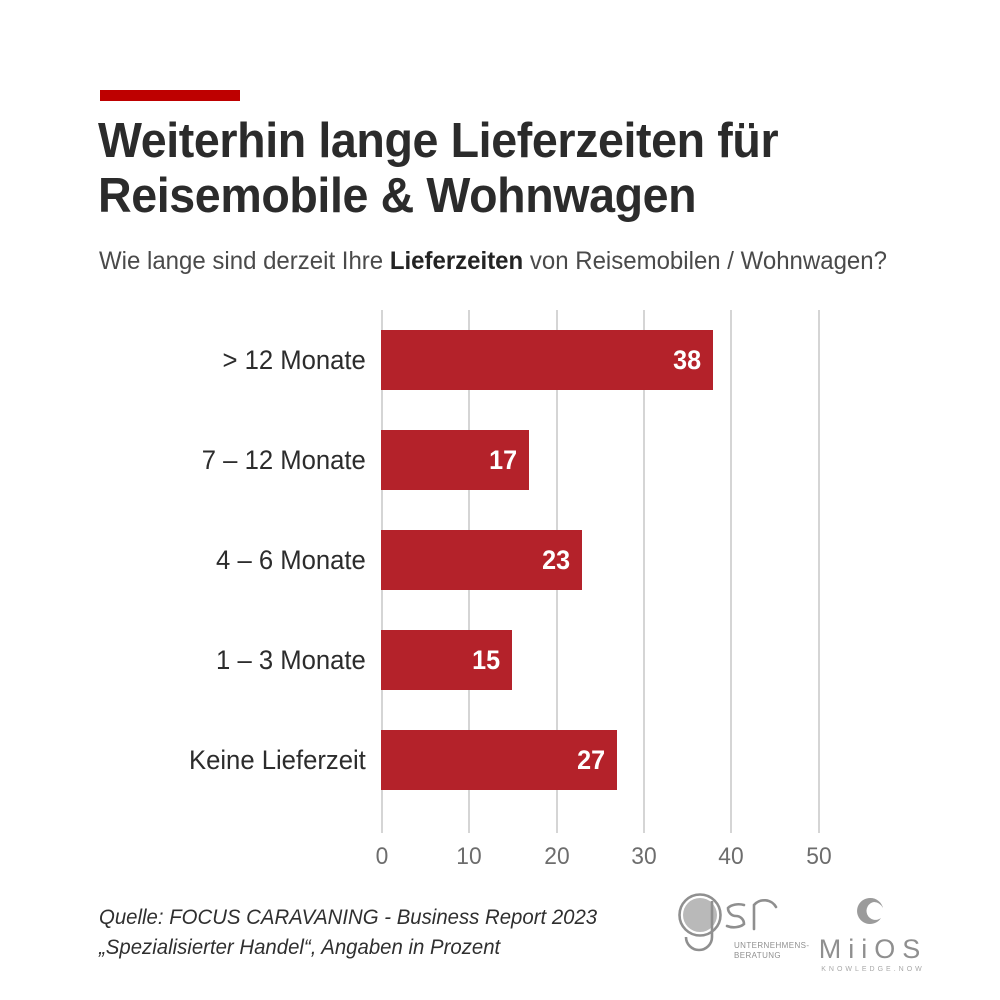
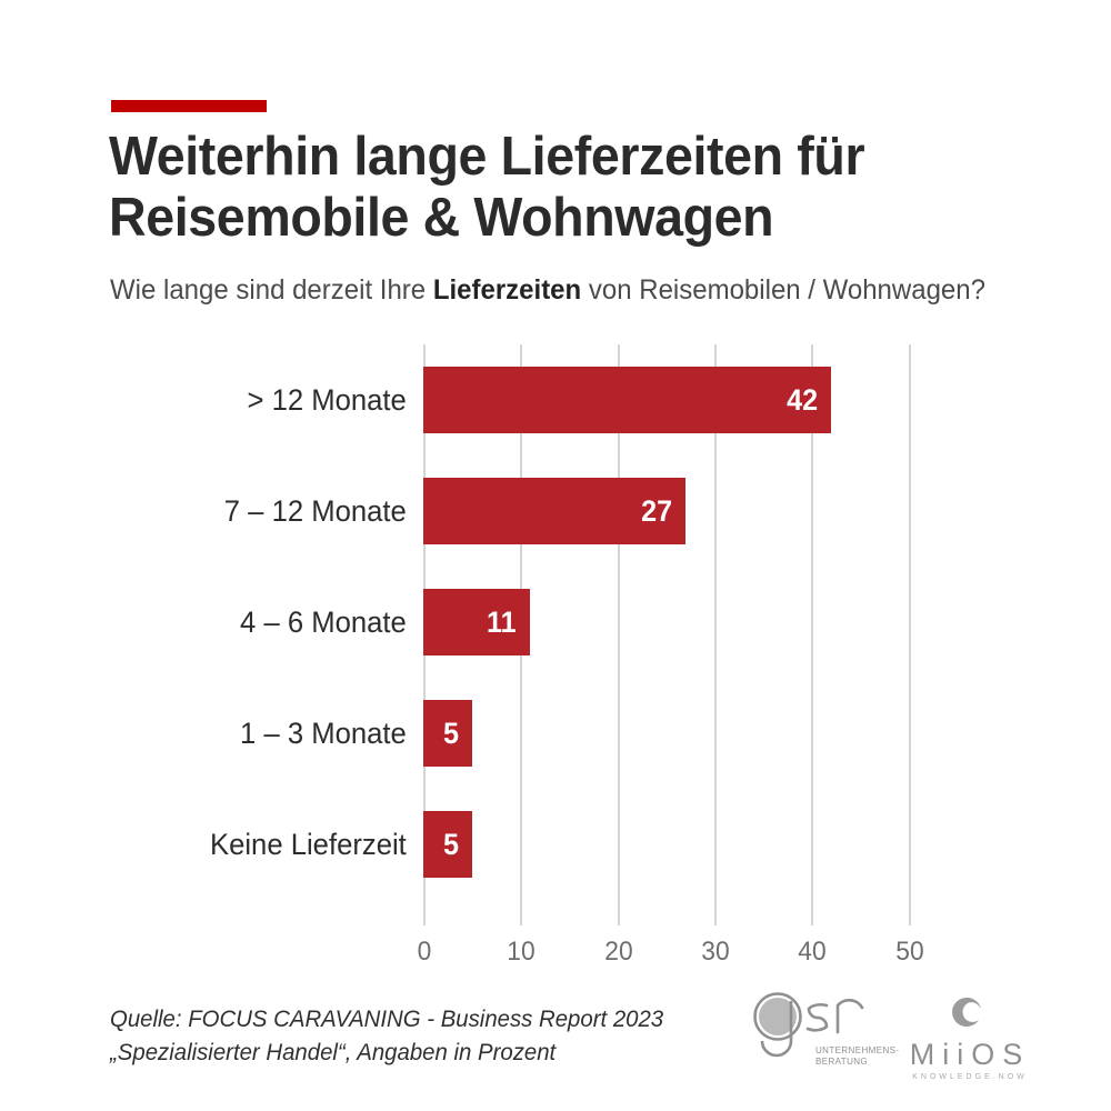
> 12 Monate: 38 -> 42
7 – 12 Monate: 17 -> 27
4 – 6 Monate: 23 -> 11
1 – 3 Monate: 15 -> 5
Keine Lieferzeit: 27 -> 5
